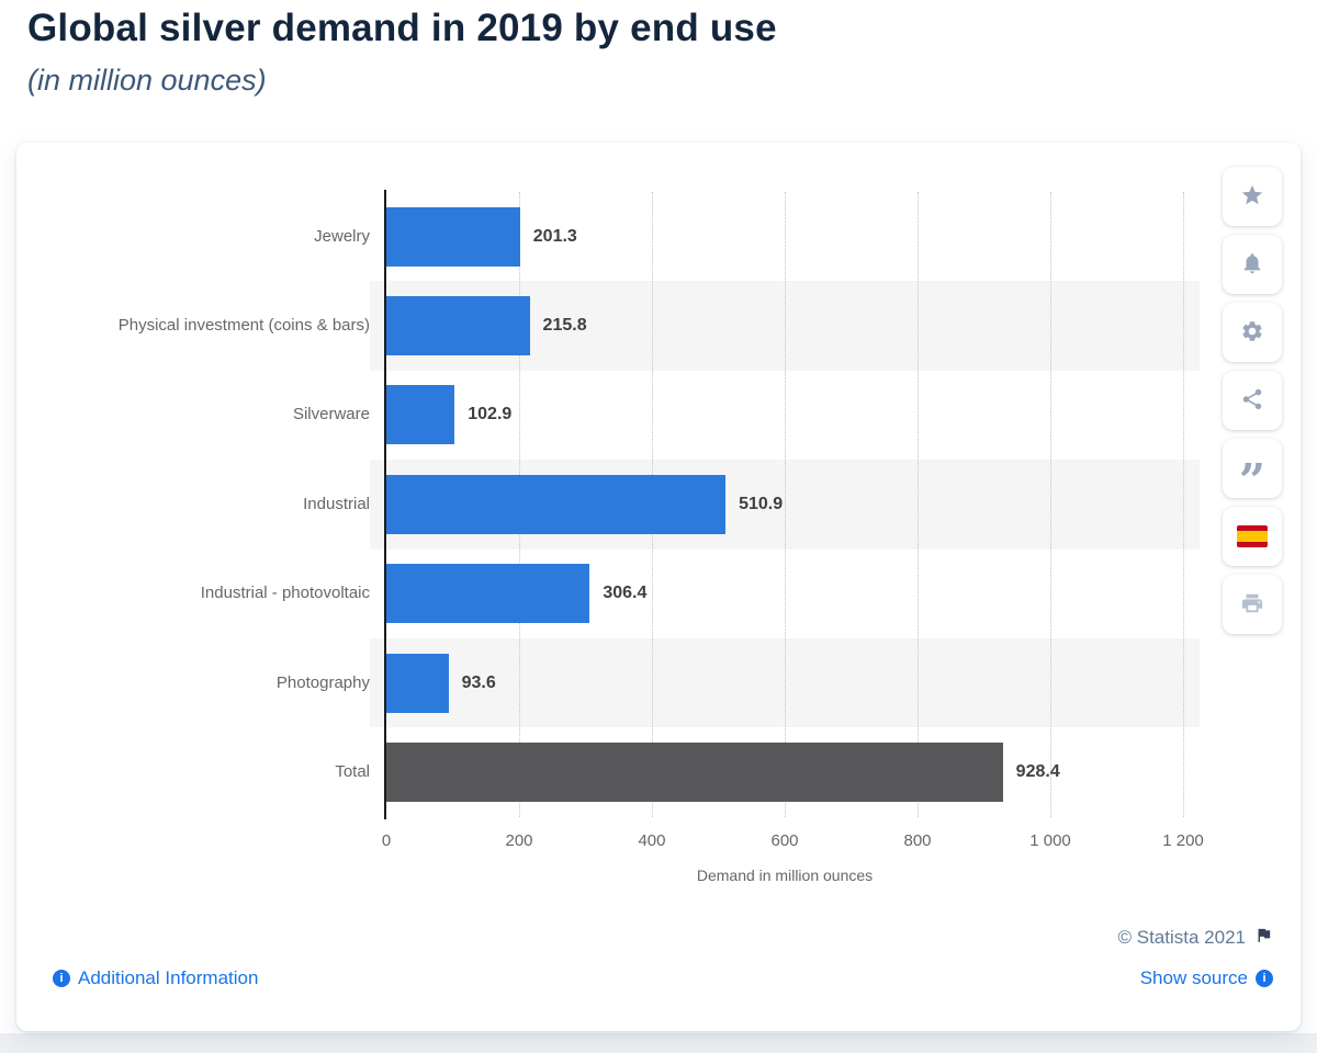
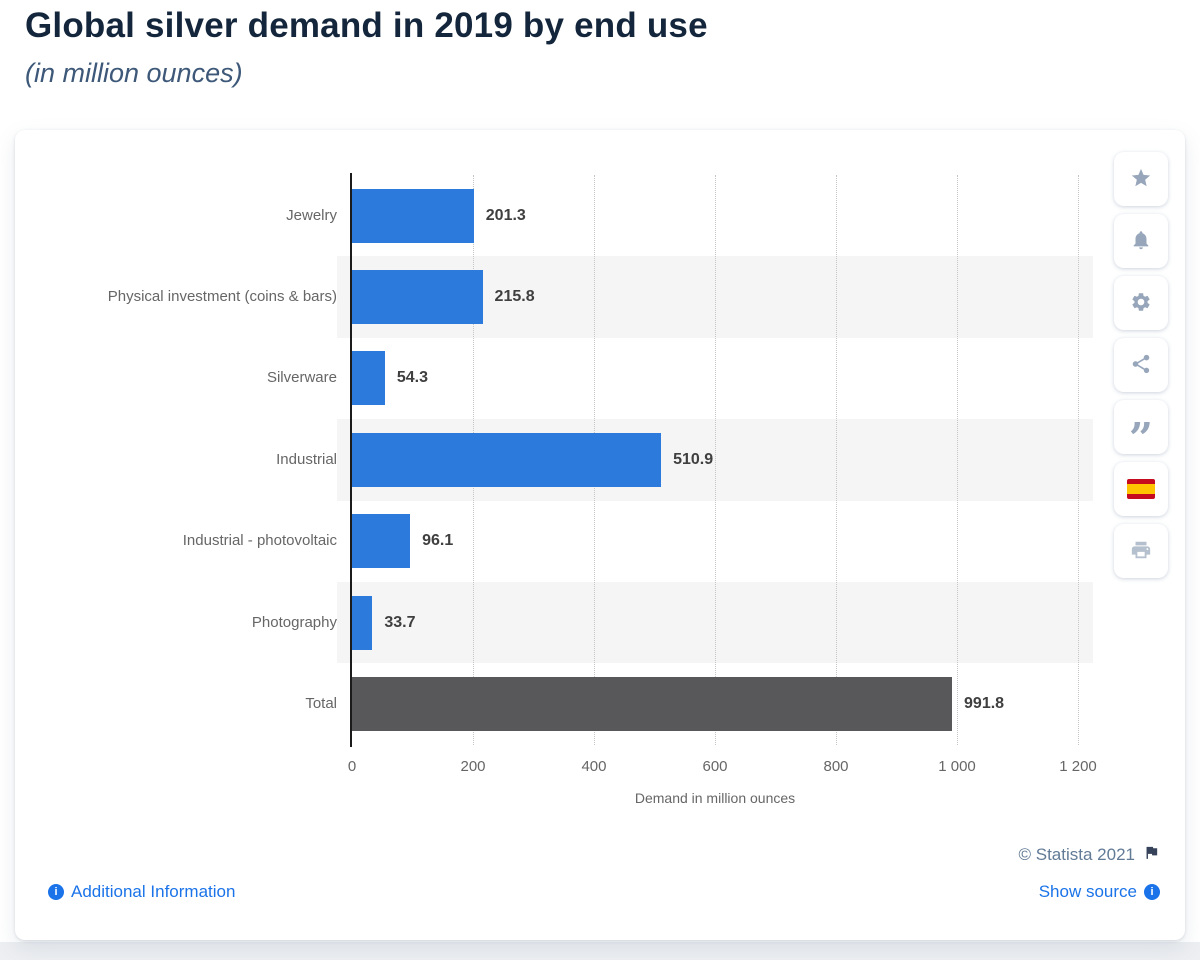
Silverware: 102.9 -> 54.3
Industrial - photovoltaic: 306.4 -> 96.1
Photography: 93.6 -> 33.7
Total: 928.4 -> 991.8
